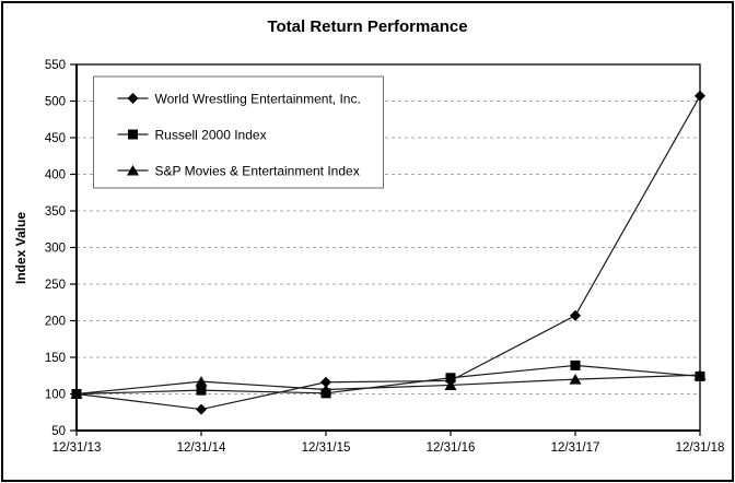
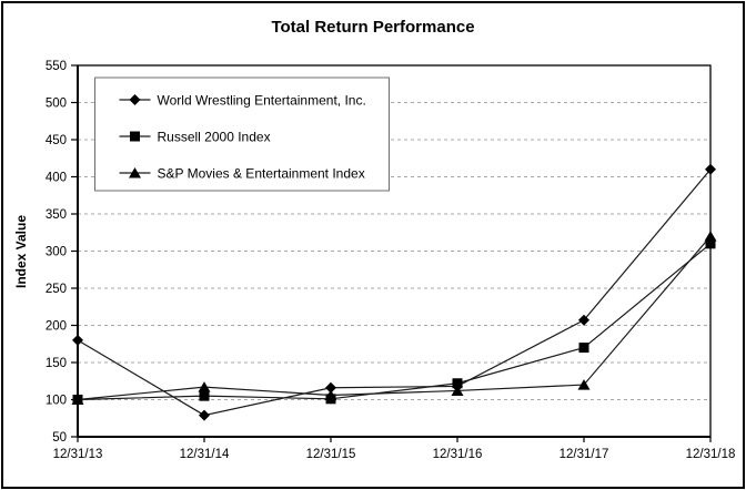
World Wrestling Entertainment, Inc./12/31/13: 100 -> 180
Russell 2000 Index/12/31/17: 140 -> 170
World Wrestling Entertainment, Inc./12/31/18: 510 -> 410
Russell 2000 Index/12/31/18: 120 -> 310
S&P Movies & Entertainment Index/12/31/18: 130 -> 320
